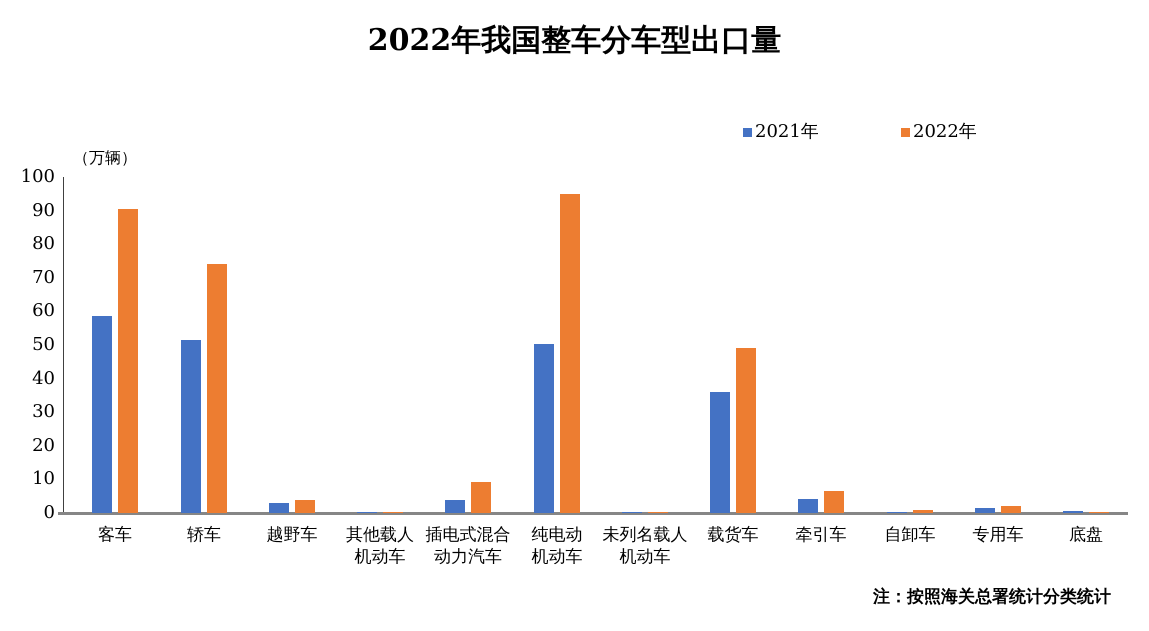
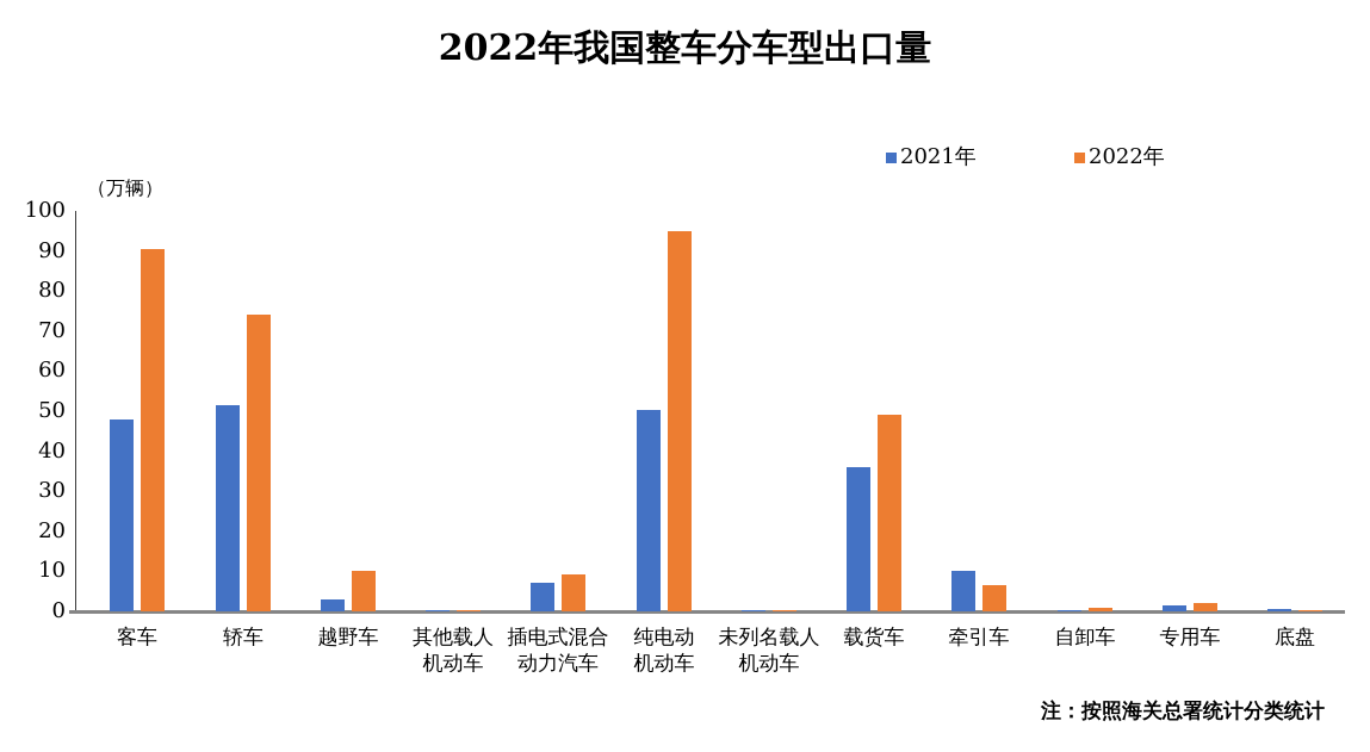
2021年/客车: 58 -> 48
2022年/越野车: 4 -> 10
2021年/插电式混合 动力汽车: 4 -> 7
2021年/牵引车: 4 -> 10
